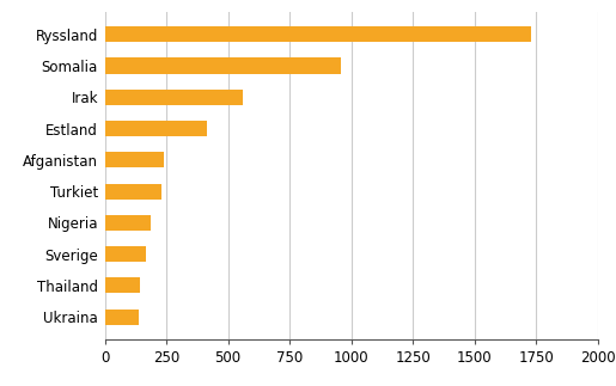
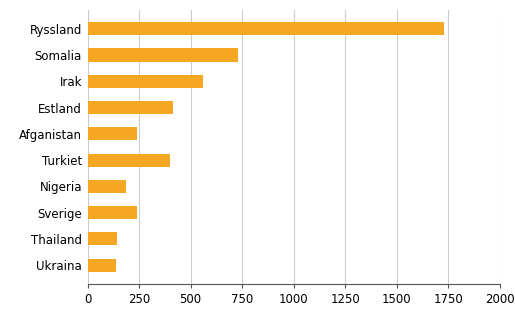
Somalia: 960 -> 730
Turkiet: 230 -> 400
Sverige: 165 -> 240
